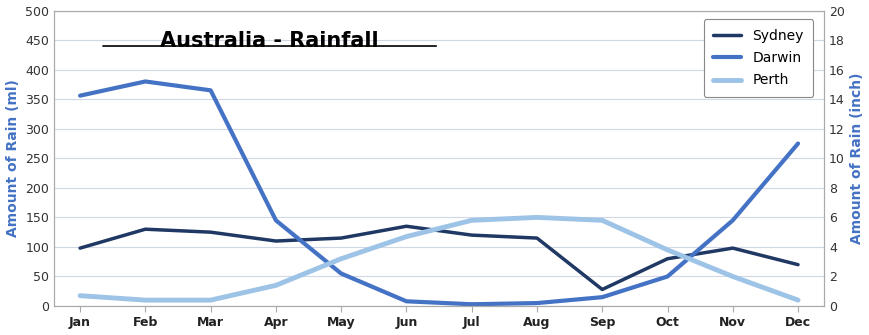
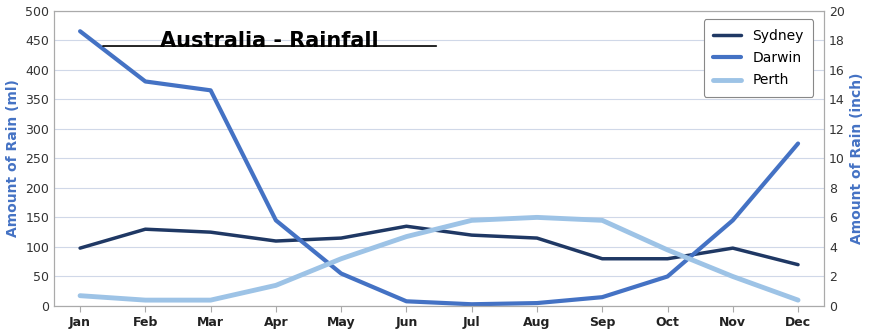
Darwin/Jan: 356 -> 465
Sydney/Sep: 28 -> 80
